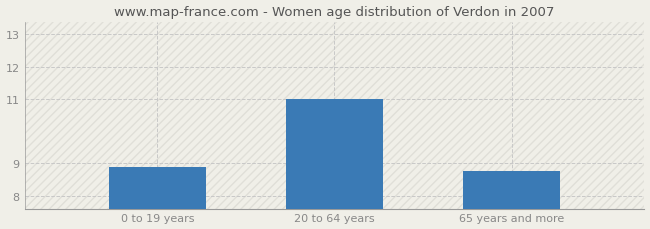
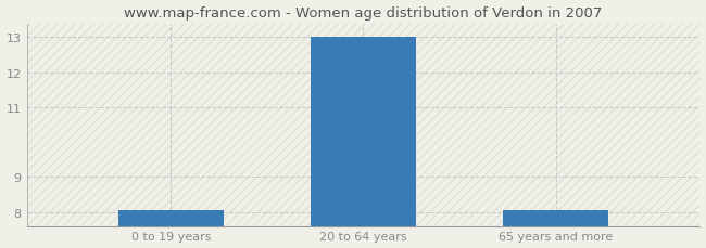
0 to 19 years: 8.90 -> 8.05
20 to 64 years: 11.00 -> 13.00
65 years and more: 8.75 -> 8.05
